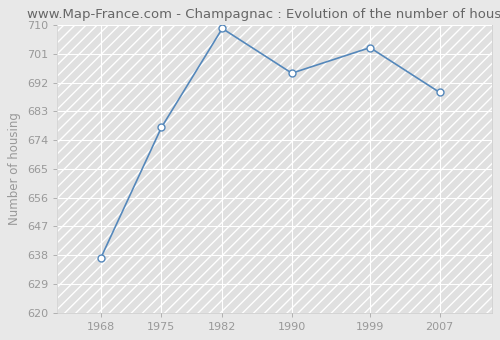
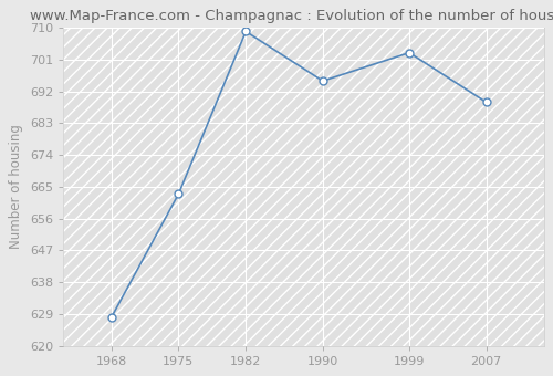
1968: 637 -> 628
1975: 678 -> 663
